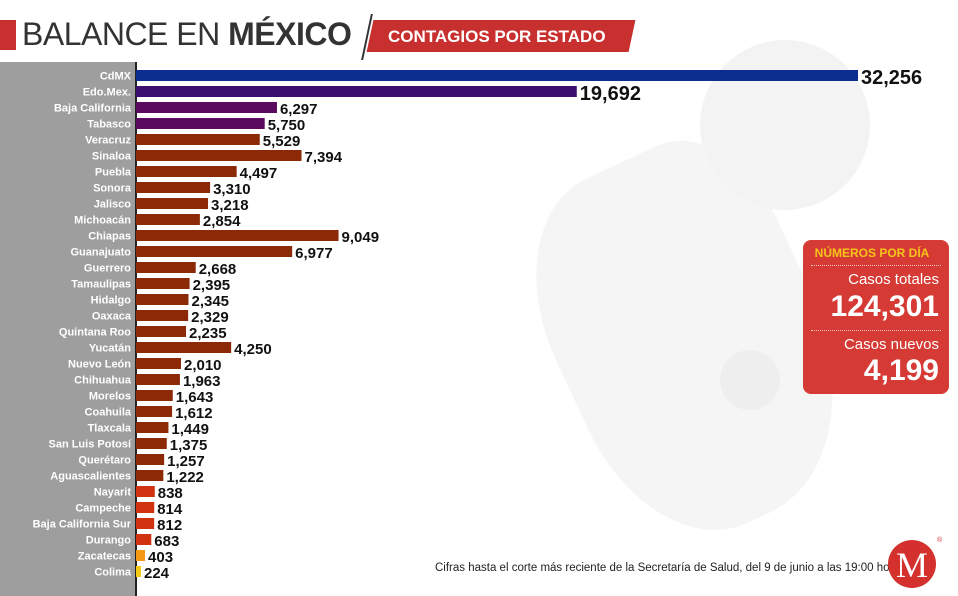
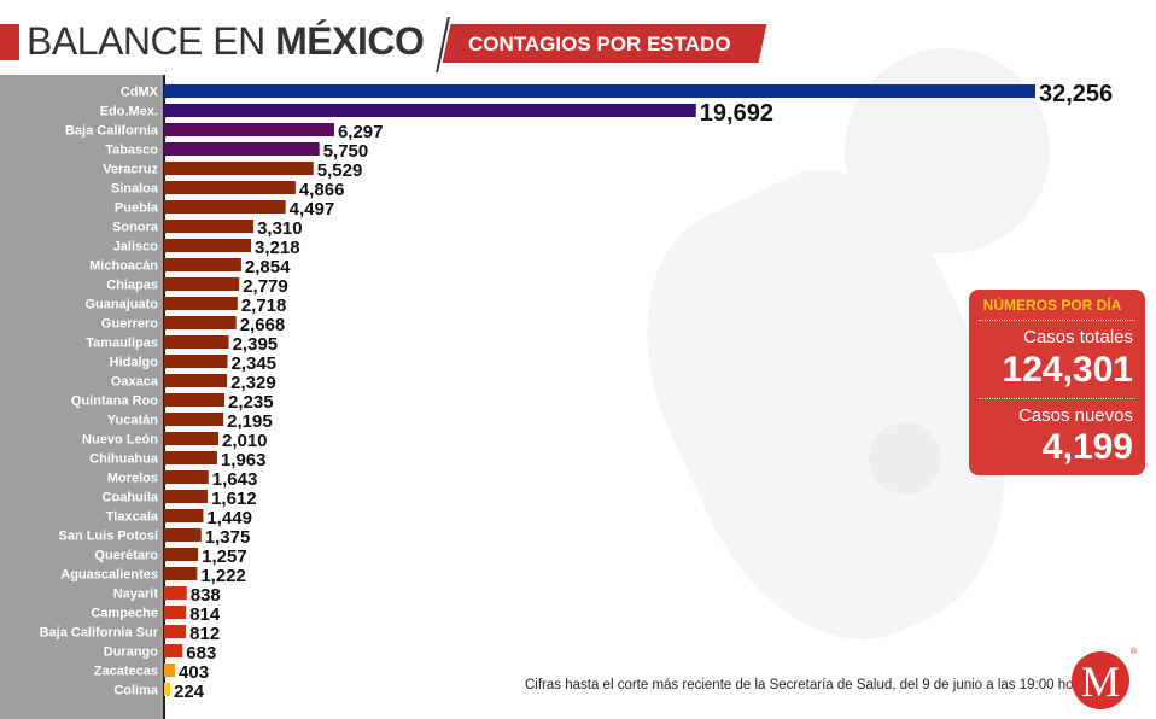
Sinaloa: 7,394 -> 4,866
Chiapas: 9,049 -> 2,779
Guanajuato: 6,977 -> 2,718
Yucatán: 4,250 -> 2,195
